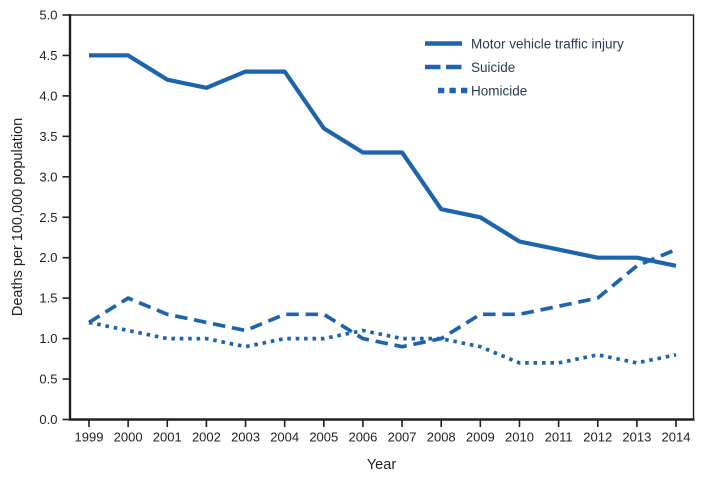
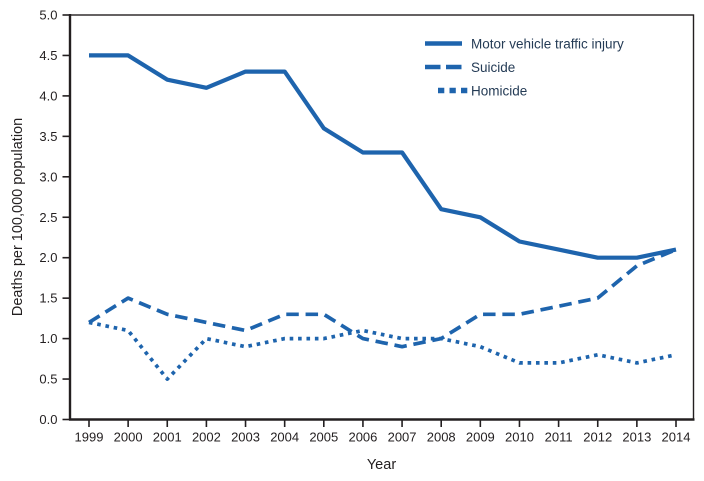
Homicide/2001: 1.0 -> 0.5
Motor vehicle traffic injury/2014: 1.9 -> 2.1
